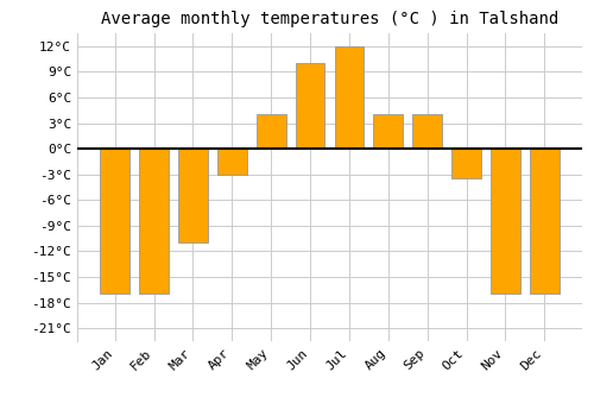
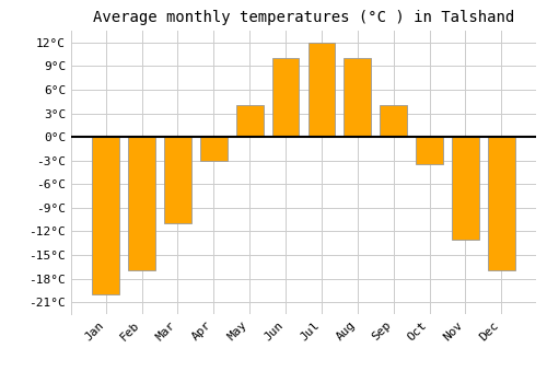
Jan: -17.0°C -> -20.0°C
Aug: 4.0°C -> 10.0°C
Nov: -17.0°C -> -13.0°C
